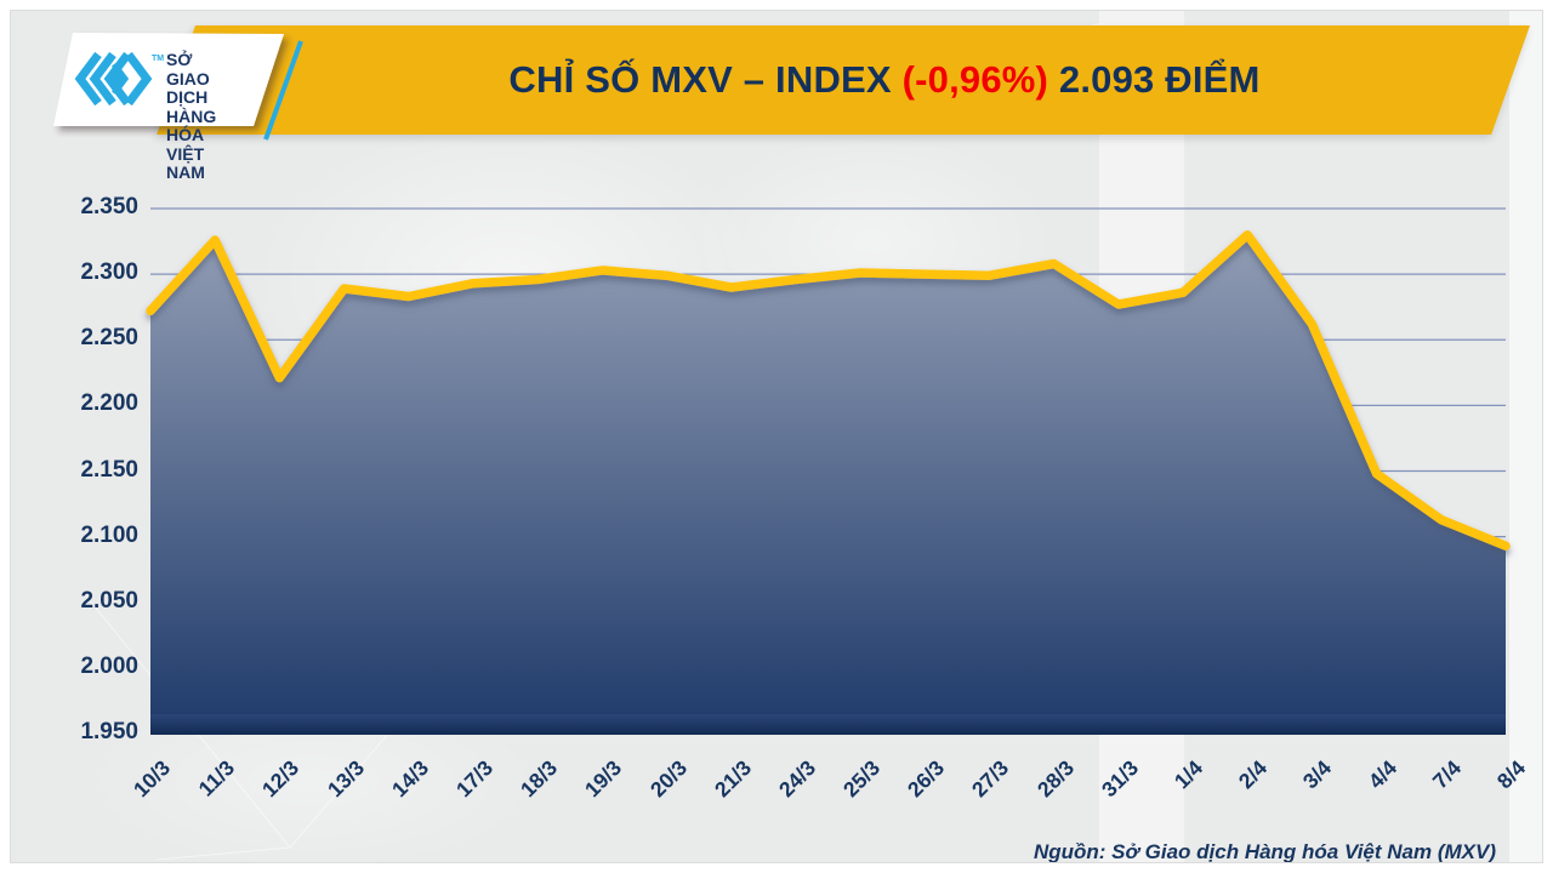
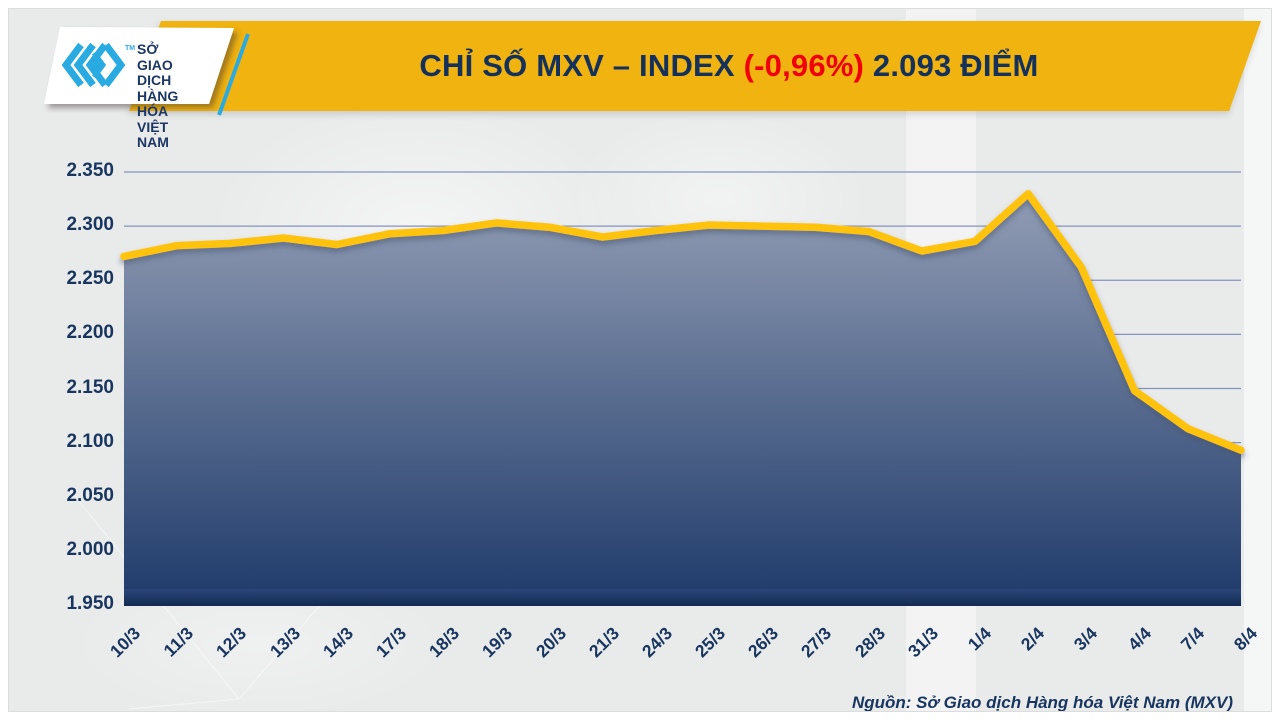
11/3: 2.326 -> 2.282
12/3: 2.221 -> 2.284
28/3: 2.308 -> 2.295
